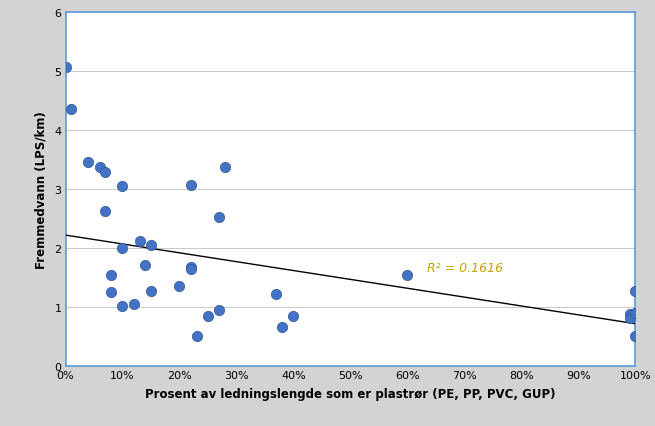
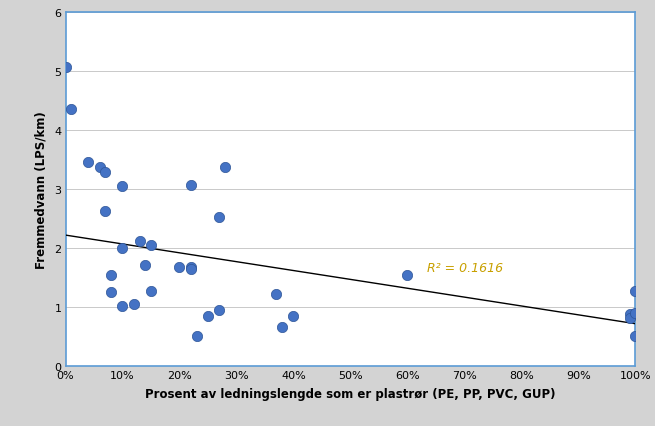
20%: 1.36 -> 1.68
